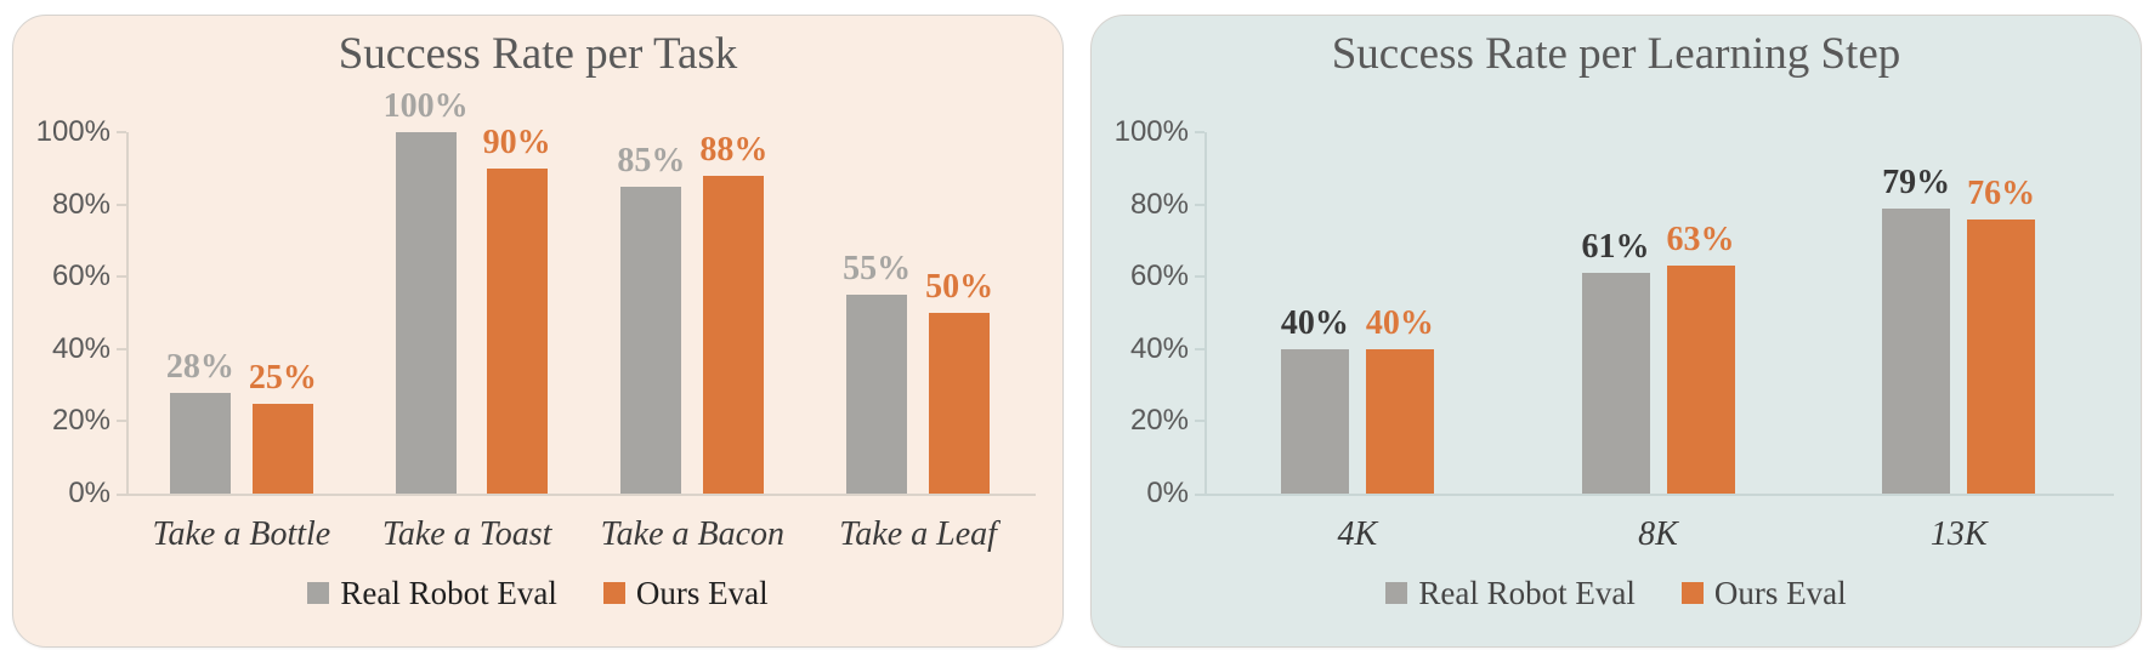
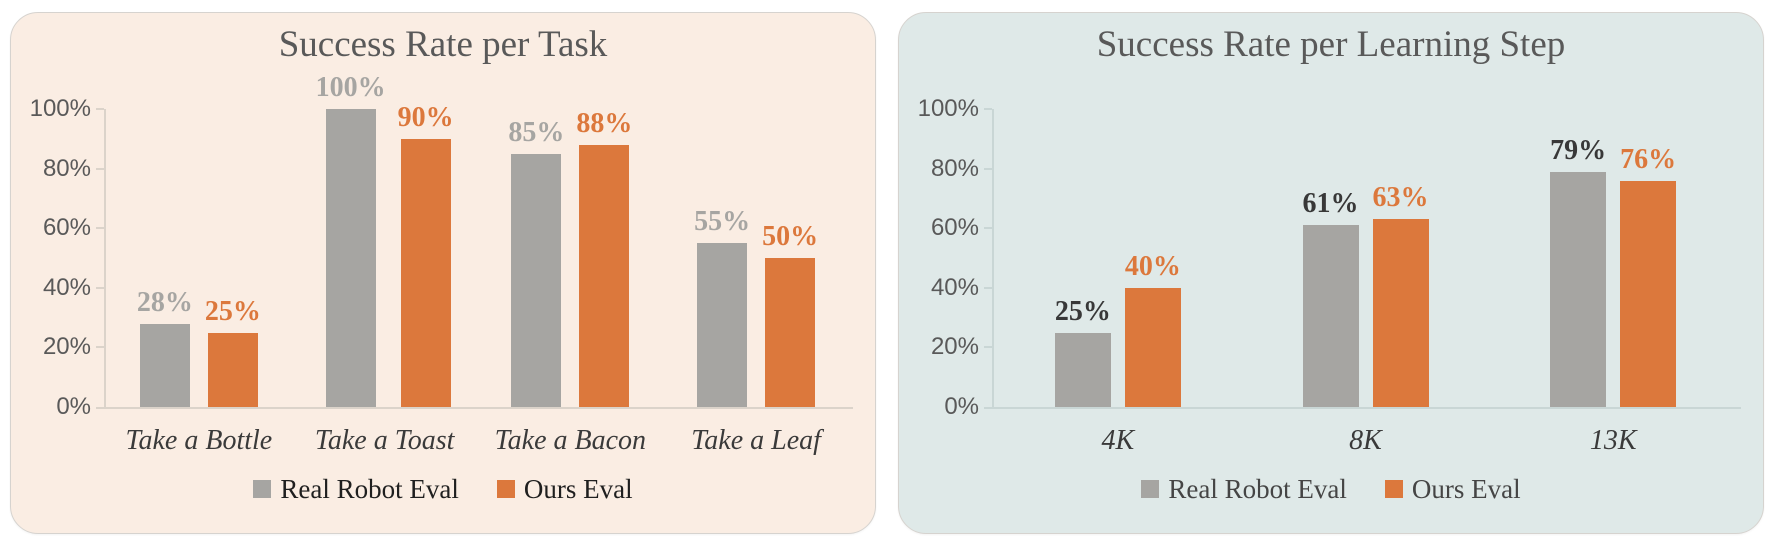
Success Rate per Learning Step/Real Robot Eval/4K: 40% -> 25%
